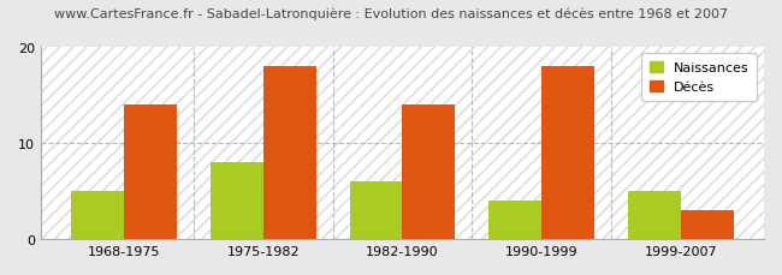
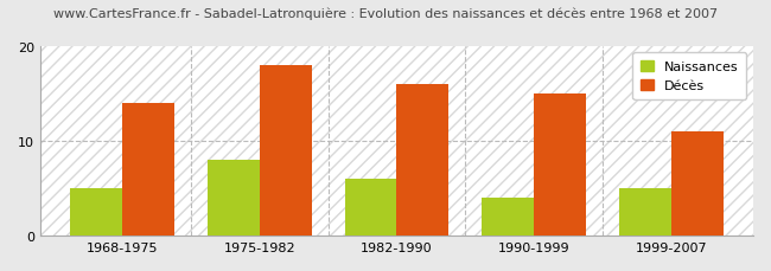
Décès/1982-1990: 14 -> 16
Décès/1990-1999: 18 -> 15
Décès/1999-2007: 3 -> 11
